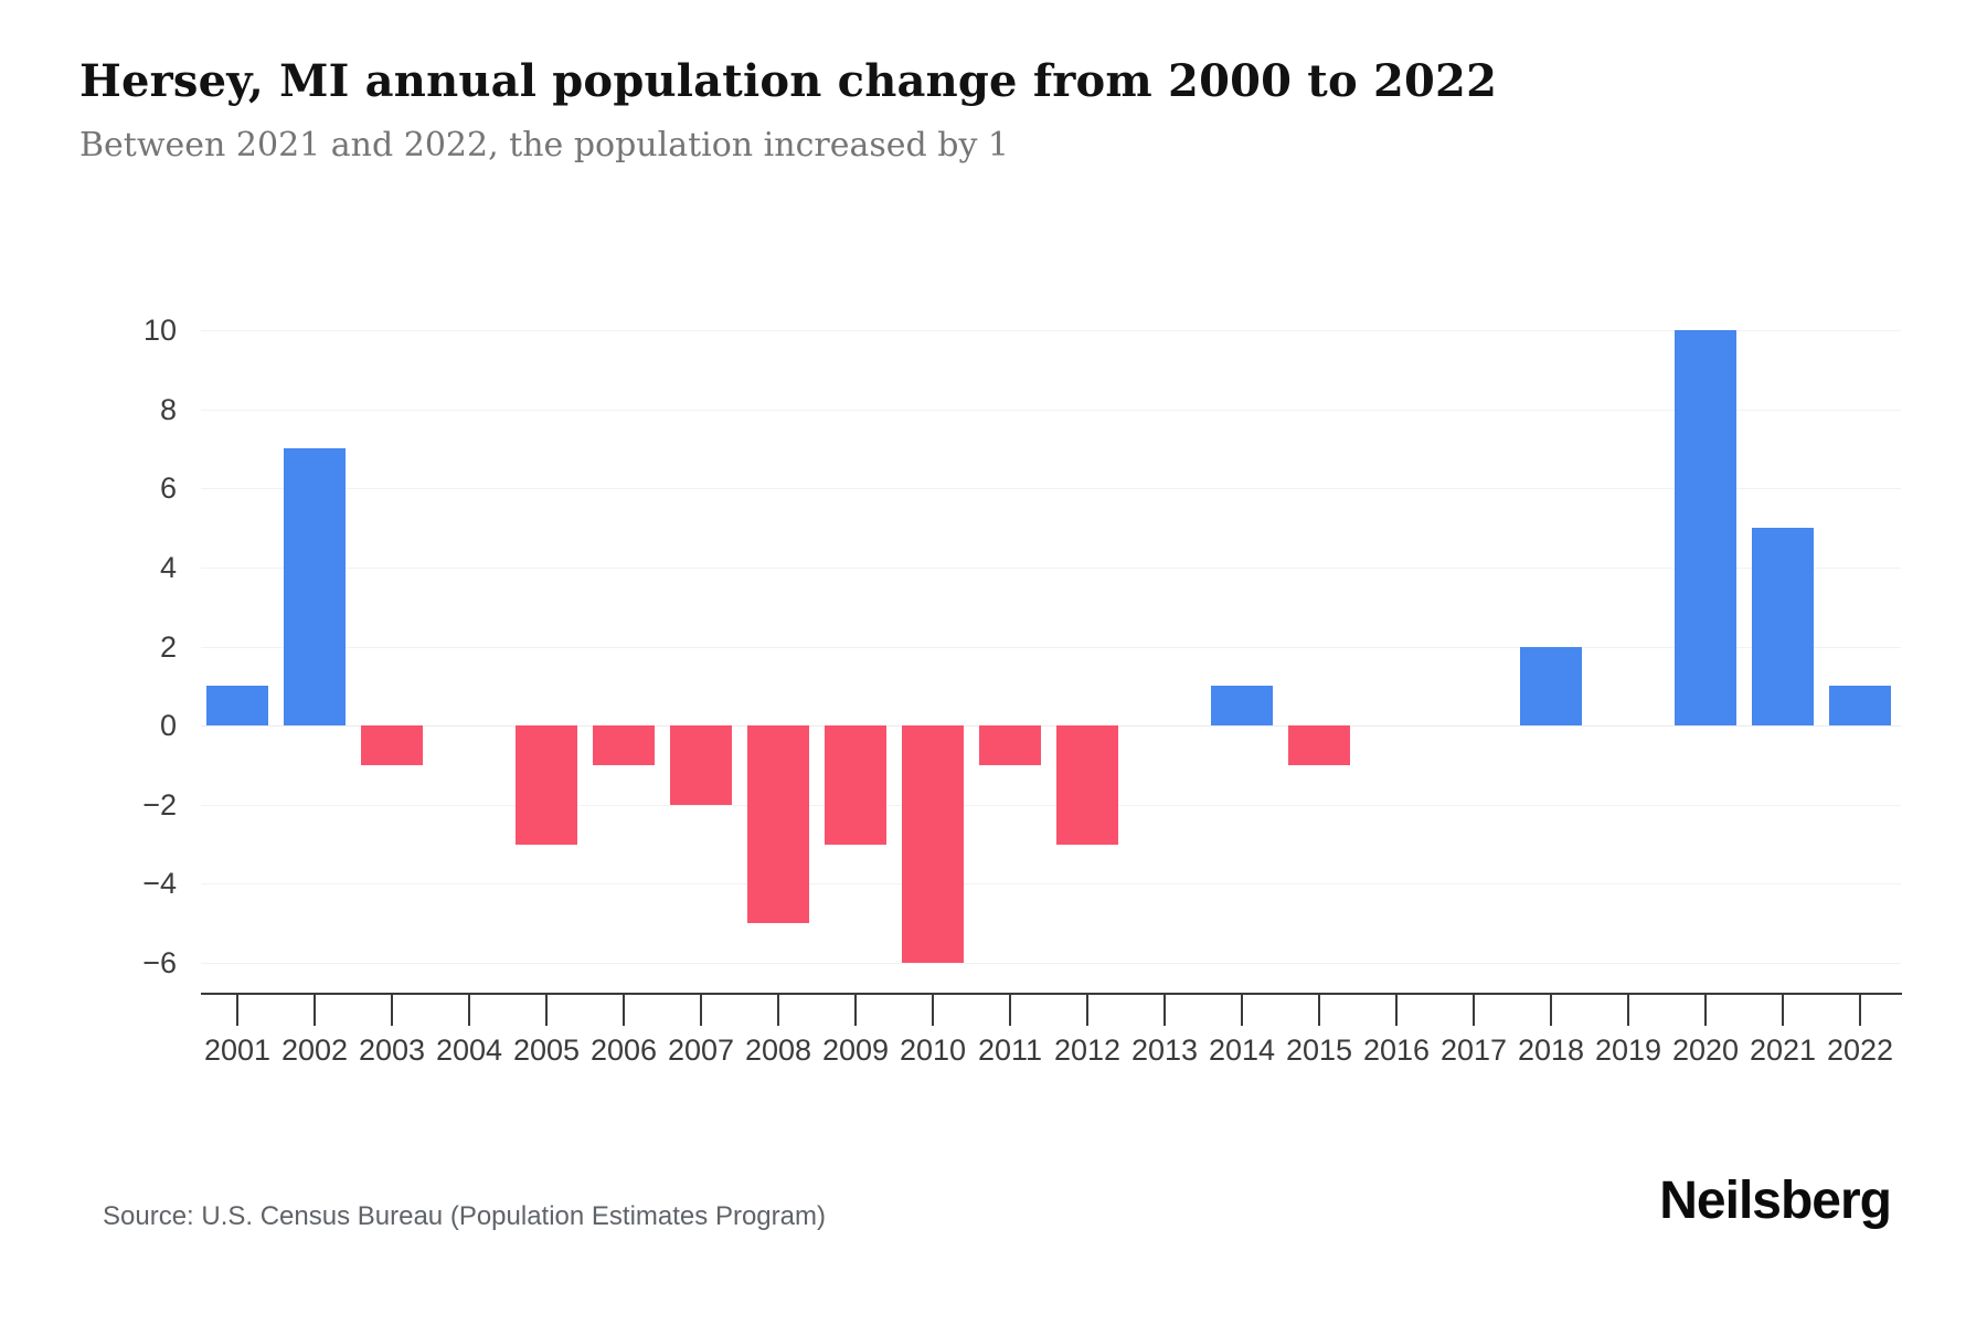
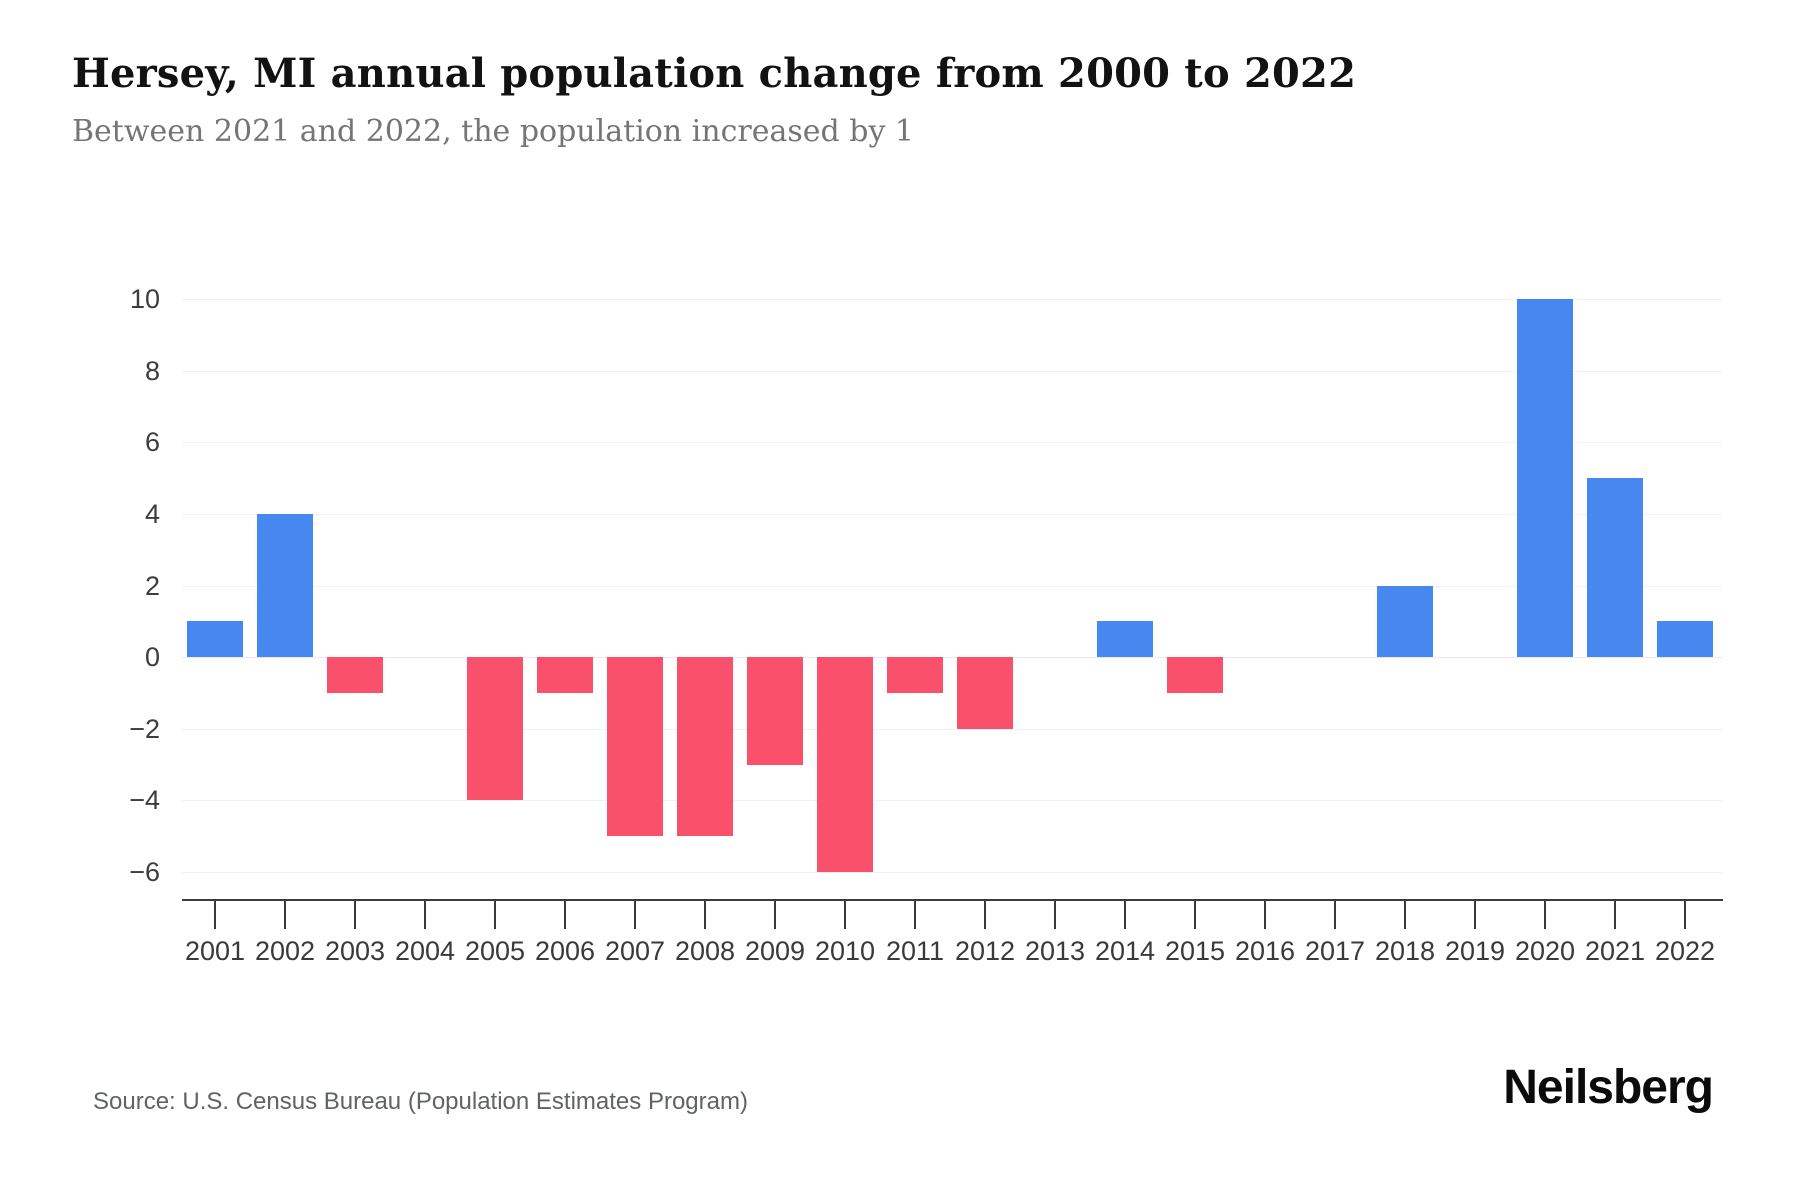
2002: 7 -> 4
2005: -3 -> -4
2007: -2 -> -5
2012: -3 -> -2
